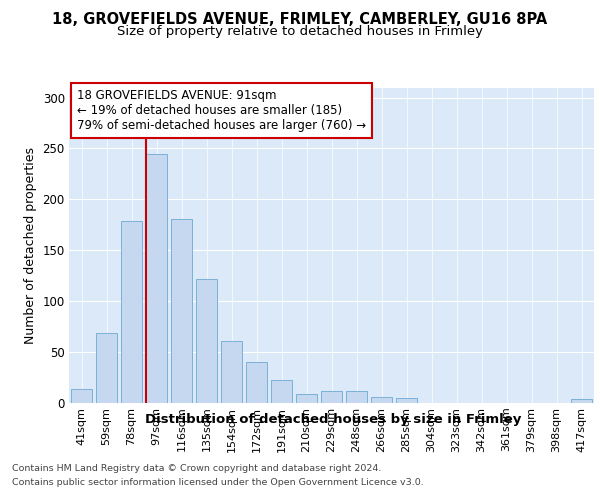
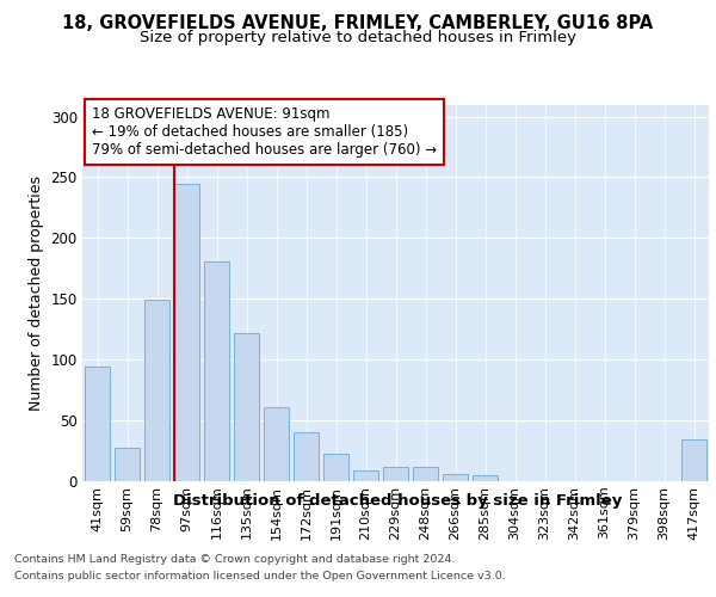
41sqm: 13 -> 94
59sqm: 68 -> 27
78sqm: 179 -> 149
417sqm: 3 -> 34
